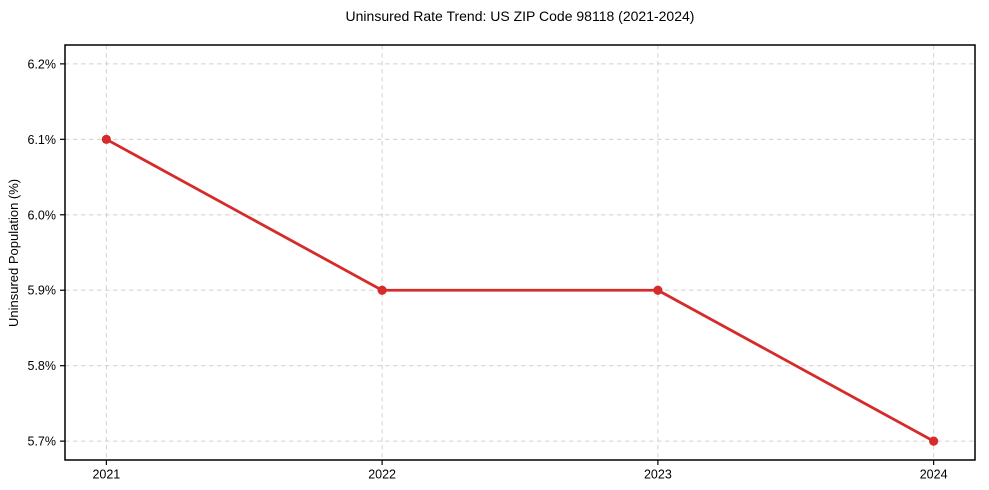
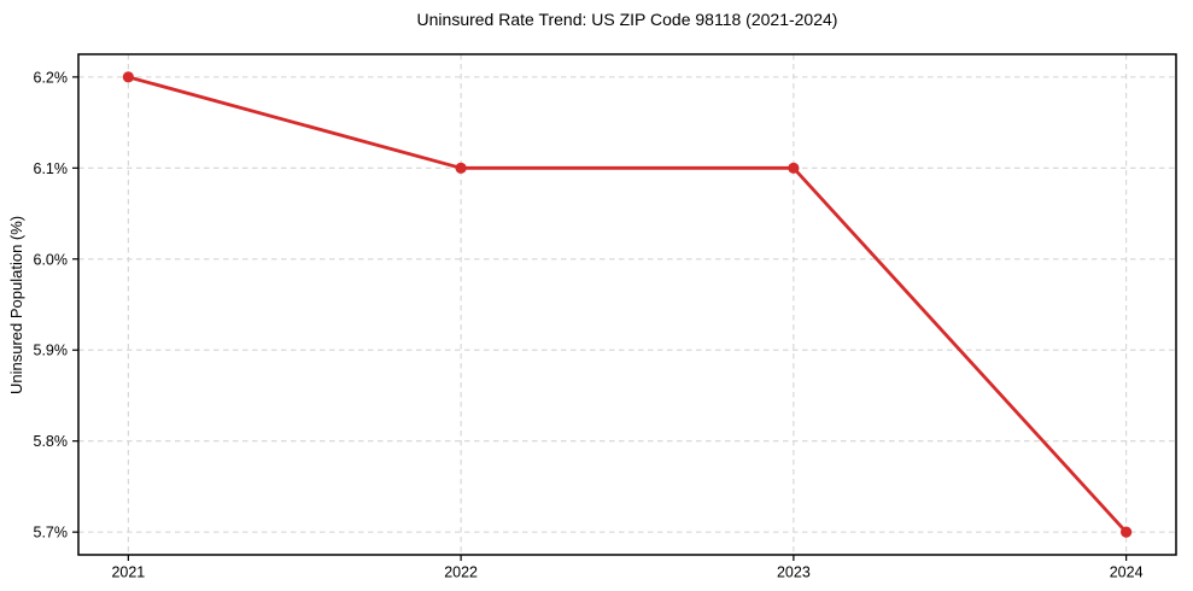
2021: 6.1% -> 6.2%
2022: 5.9% -> 6.1%
2023: 5.9% -> 6.1%
